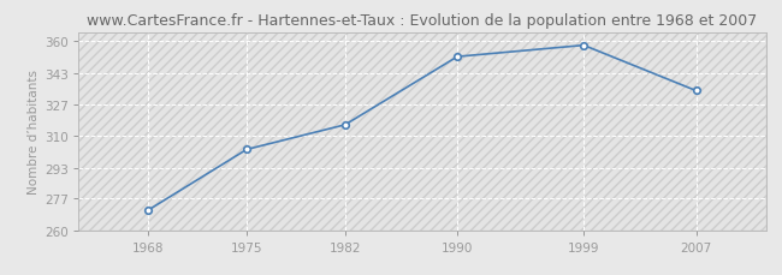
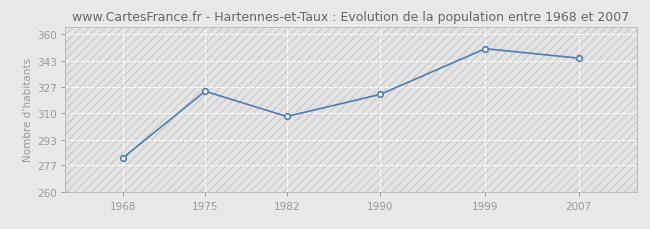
1968: 271 -> 282
1975: 303 -> 324
1982: 316 -> 308
1990: 352 -> 322
1999: 358 -> 351
2007: 334 -> 345
